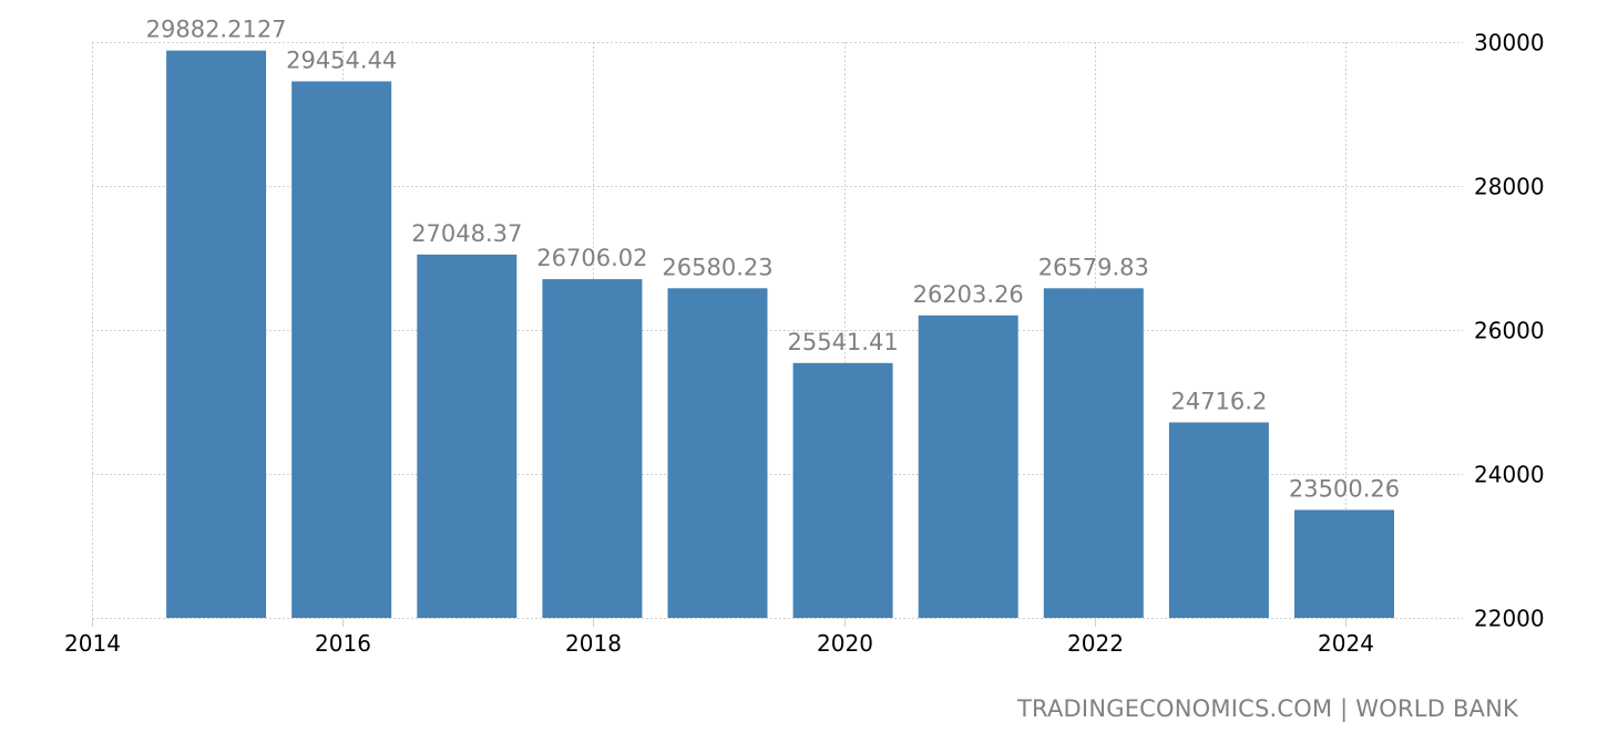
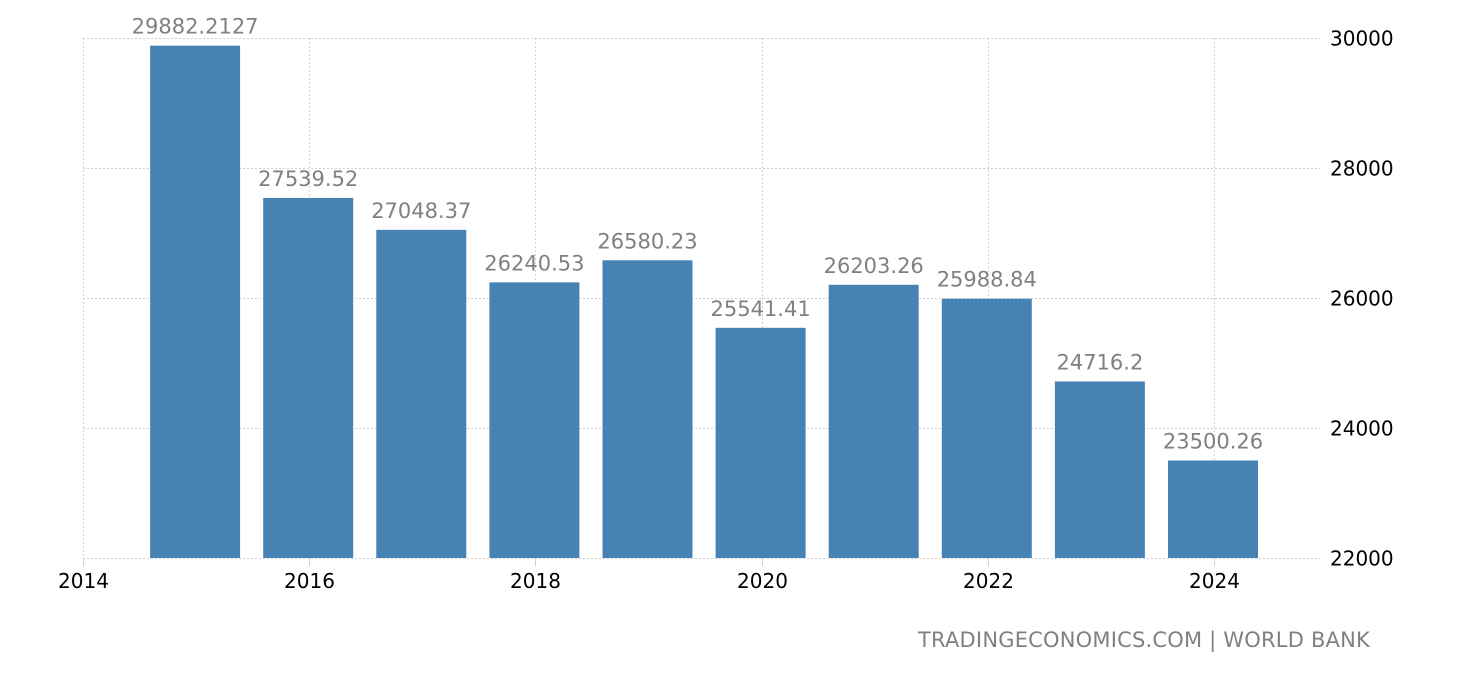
2016: 29454.44 -> 27539.52
2018: 26706.02 -> 26240.53
2022: 26579.83 -> 25988.84
